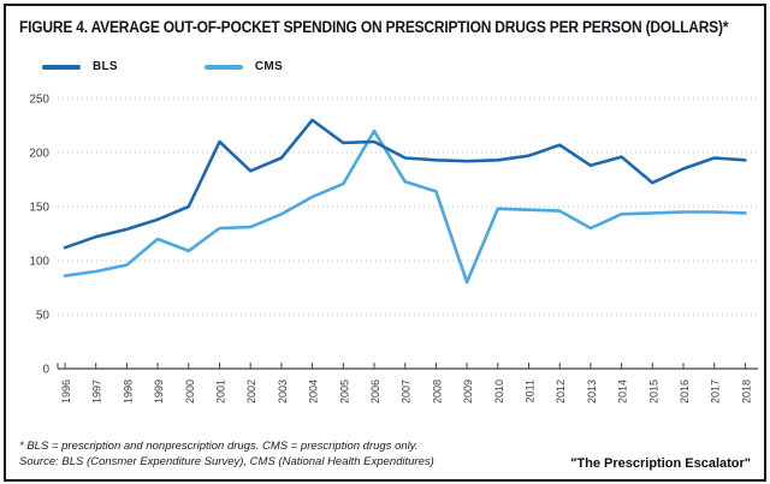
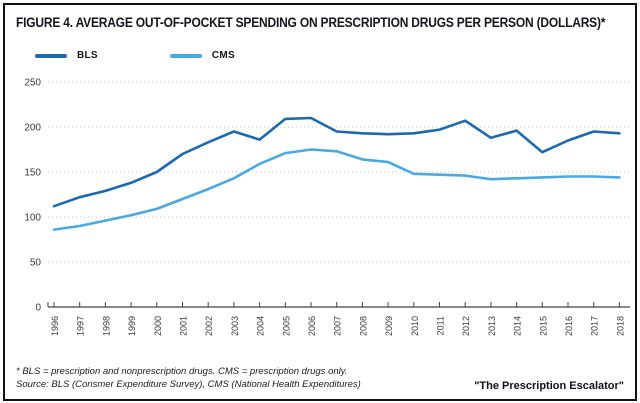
CMS/1999: 120 -> 100
BLS/2001: 210 -> 170
CMS/2001: 130 -> 120
BLS/2004: 230 -> 190
CMS/2006: 220 -> 180
CMS/2009: 80 -> 160
CMS/2013: 130 -> 140
